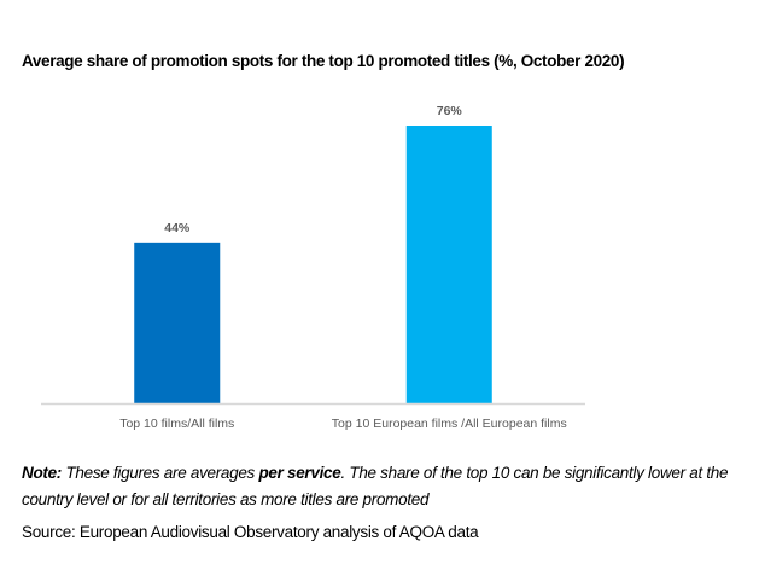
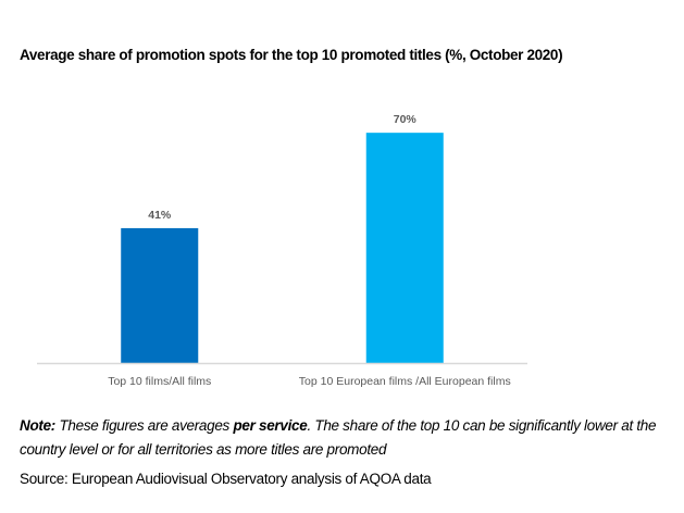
Top 10 films/All films: 44% -> 41%
Top 10 European films /All European films: 76% -> 70%
